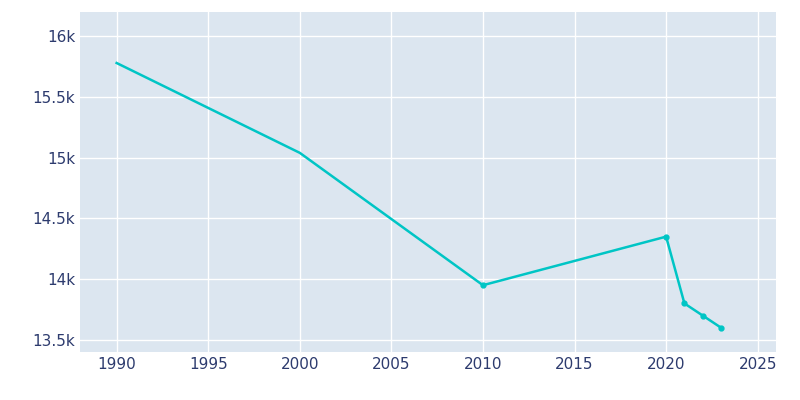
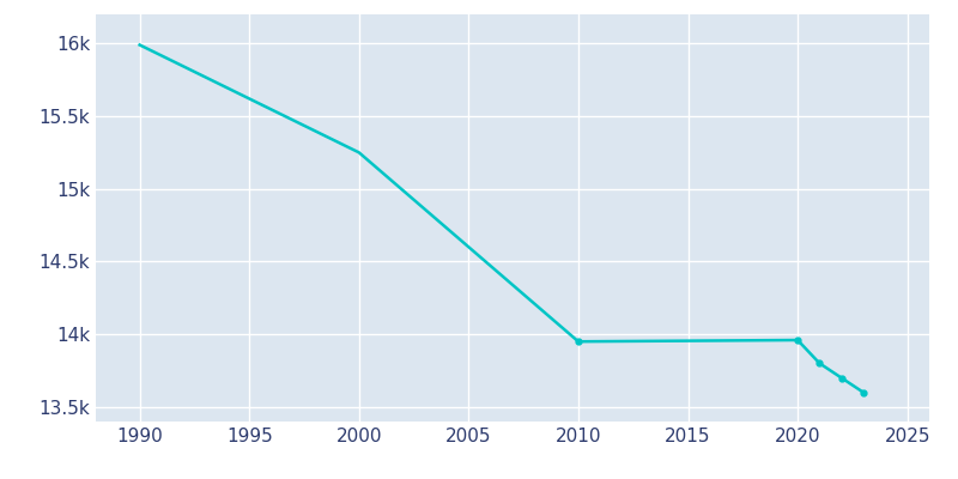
1990: 15.78k -> 15.99k
2000: 15.04k -> 15.25k
2020: 14.35k -> 13.96k
